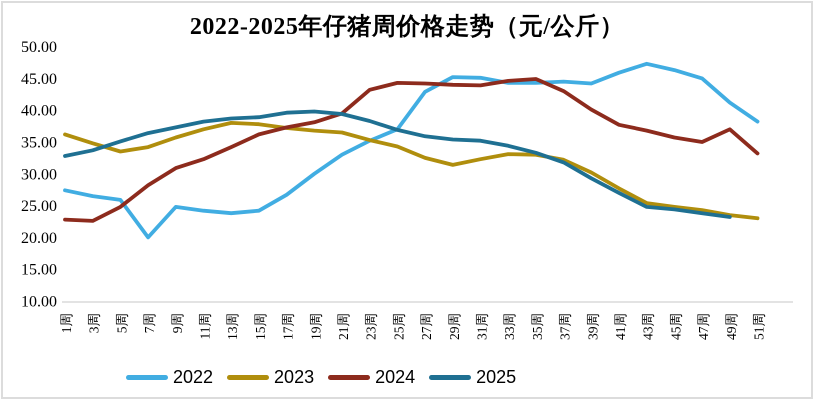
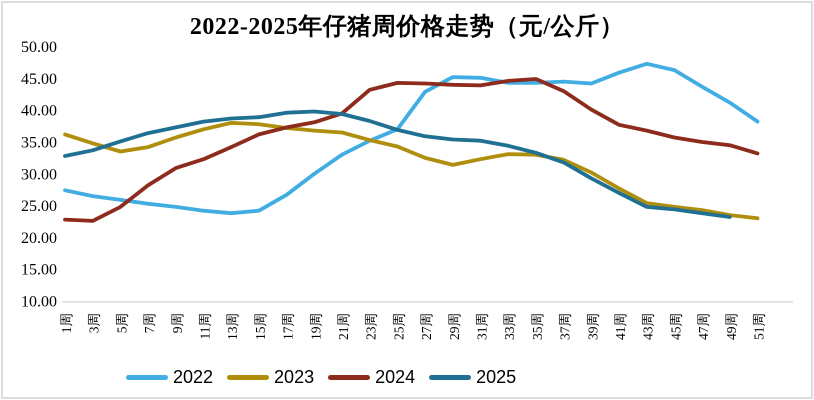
2022/7周: 20 -> 25
2022/47周: 45 -> 44
2024/49周: 37 -> 34
